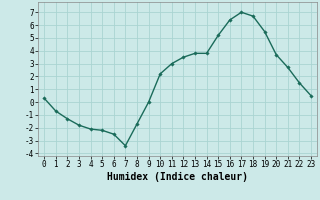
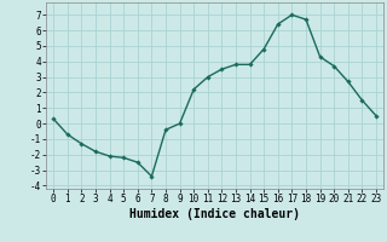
8: -1.7 -> -0.4
15: 5.2 -> 4.8
19: 5.5 -> 4.3
